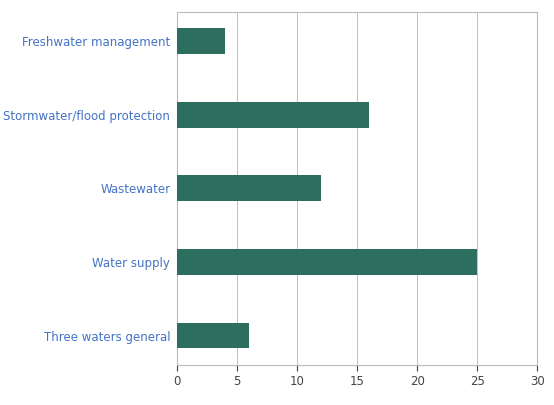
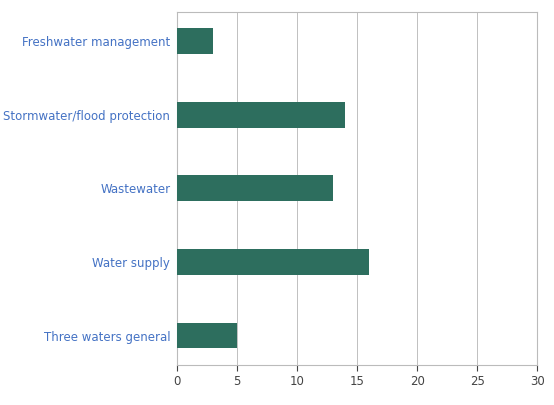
Freshwater management: 4 -> 3
Stormwater/flood protection: 16 -> 14
Wastewater: 12 -> 13
Water supply: 25 -> 16
Three waters general: 6 -> 5
